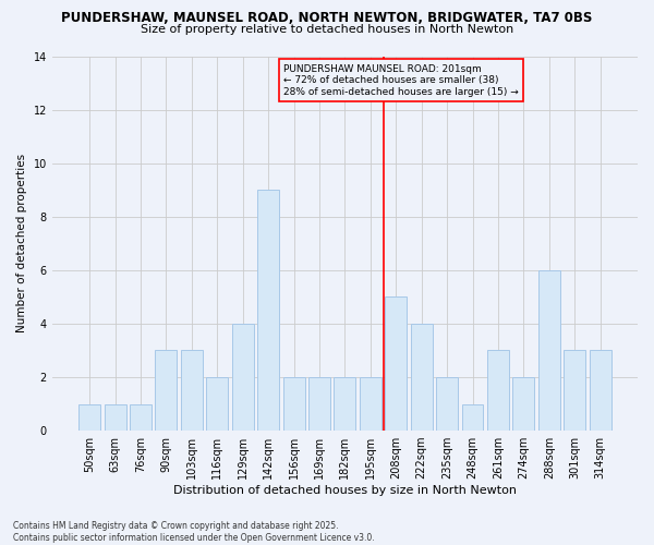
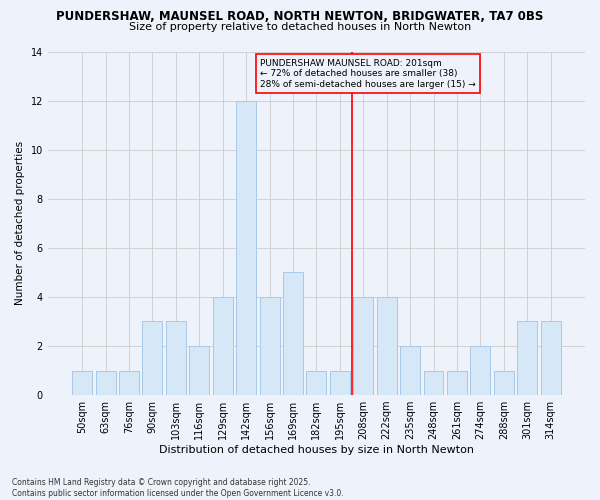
142sqm: 9 -> 12
156sqm: 2 -> 4
169sqm: 2 -> 5
182sqm: 2 -> 1
195sqm: 2 -> 1
208sqm: 5 -> 4
261sqm: 3 -> 1
288sqm: 6 -> 1
